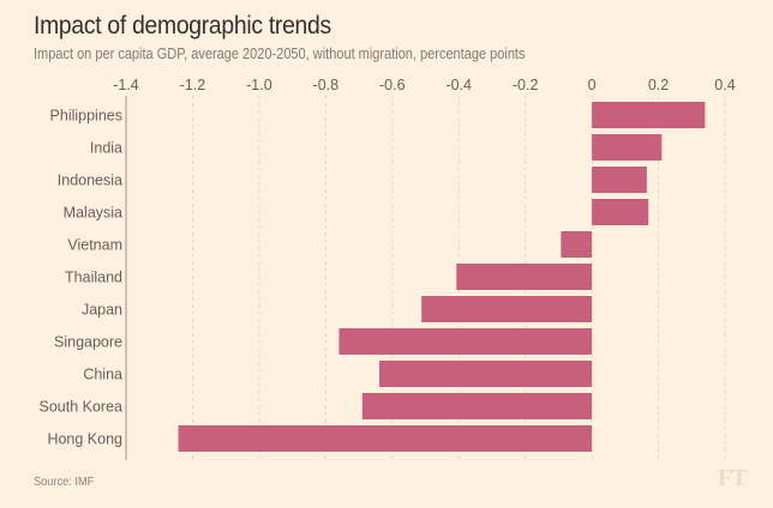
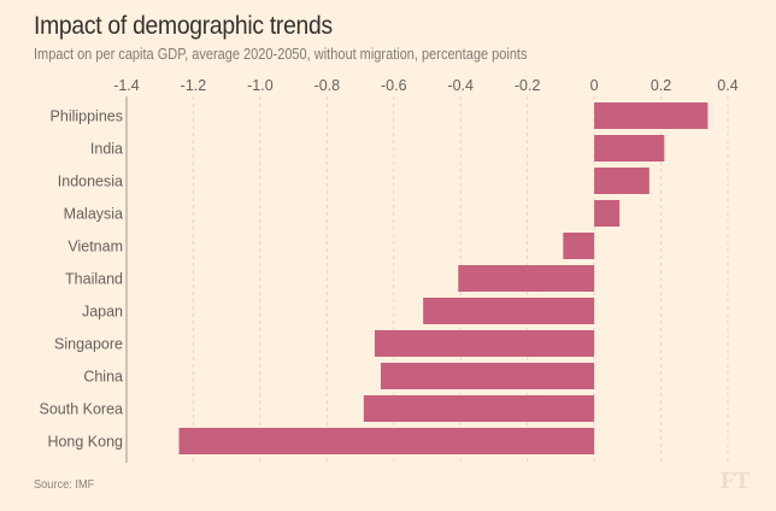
Malaysia: 0.17 -> 0.08
Singapore: -0.76 -> -0.66
